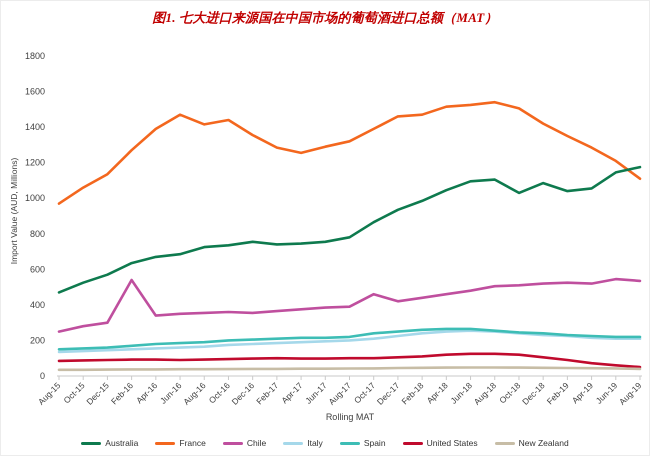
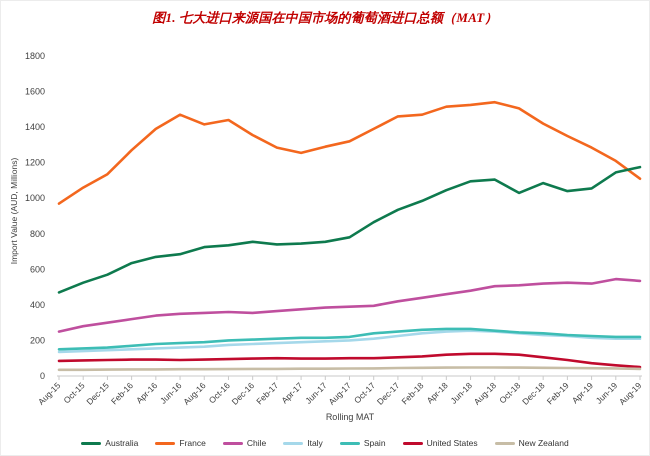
Chile/Feb-16: 540 -> 320
Chile/Oct-17: 460 -> 400
